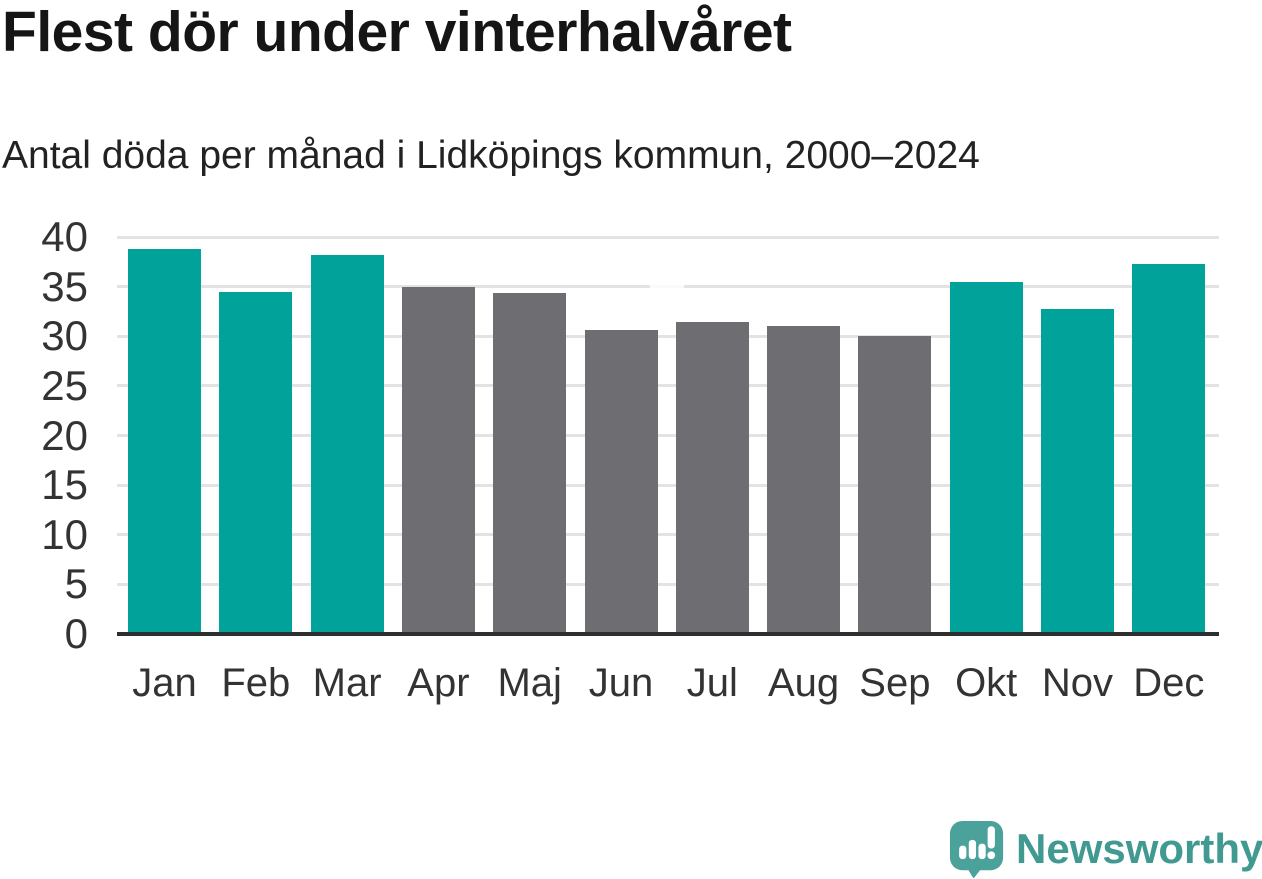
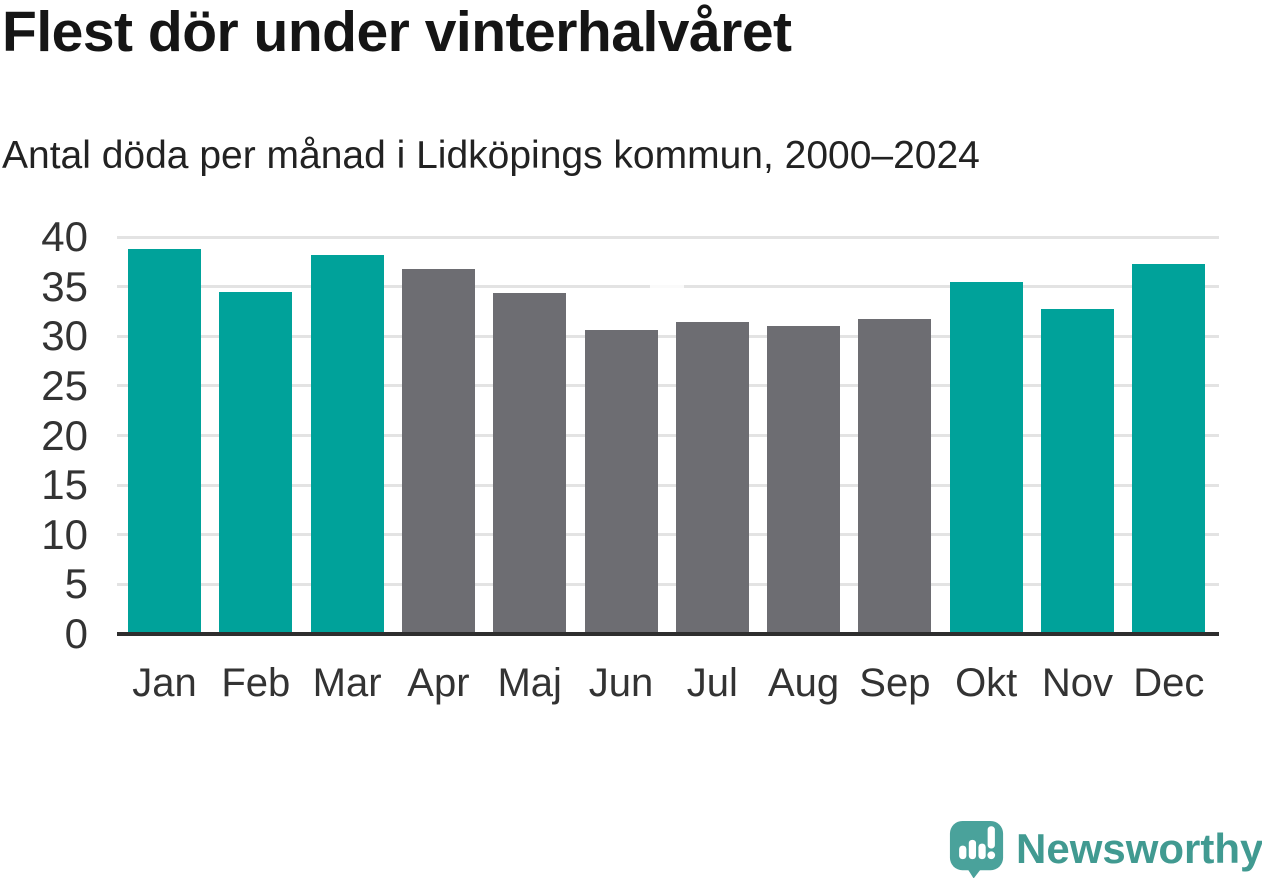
Apr: 35 -> 37
Sep: 30 -> 32
